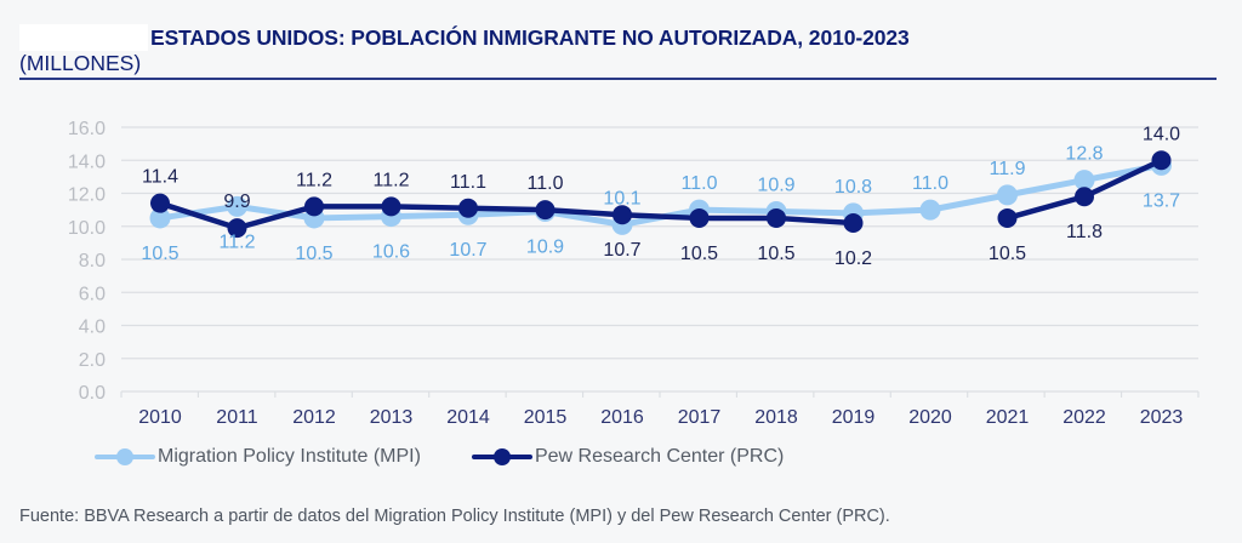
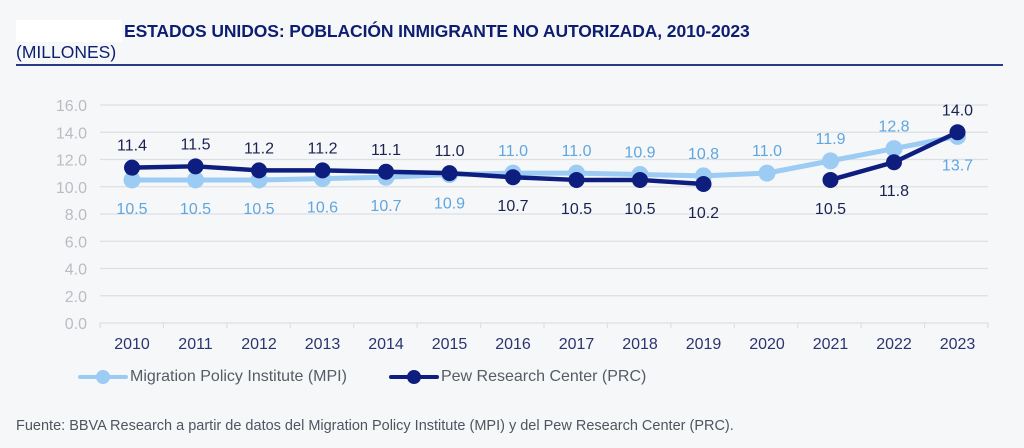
Migration Policy Institute (MPI)/2011: 11.2 -> 10.5
Pew Research Center (PRC)/2011: 9.9 -> 11.5
Migration Policy Institute (MPI)/2016: 10.1 -> 11.0
